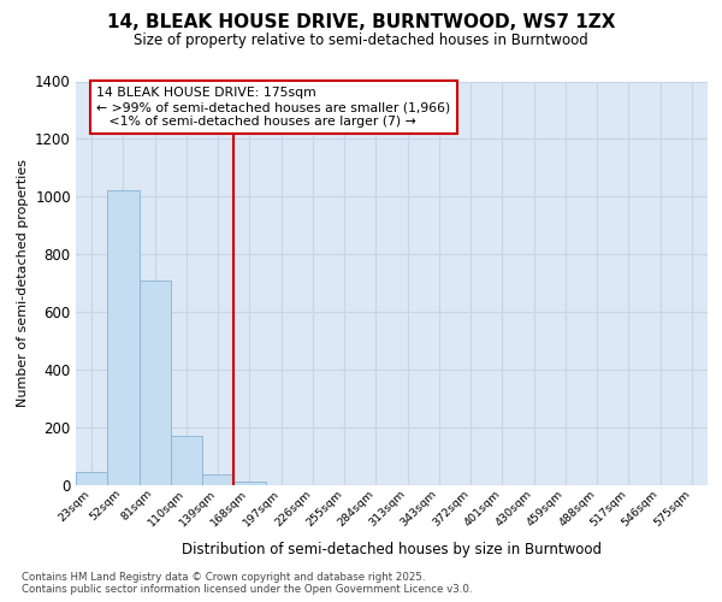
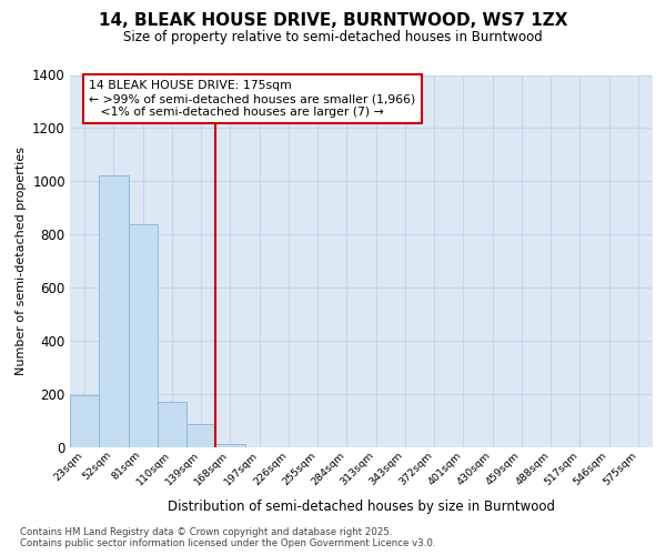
23sqm: 45 -> 195
81sqm: 710 -> 840
139sqm: 35 -> 85
